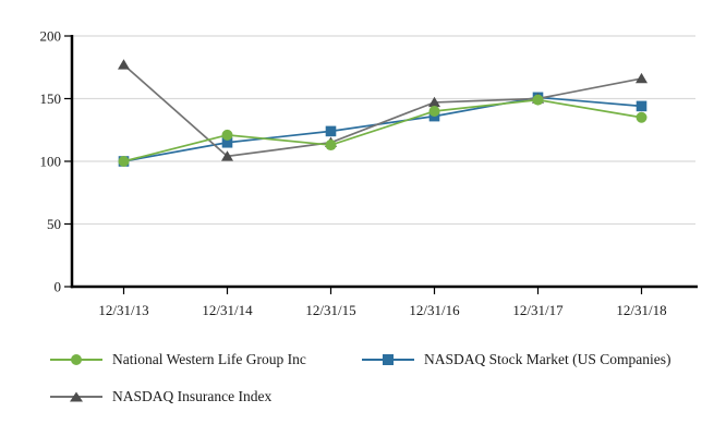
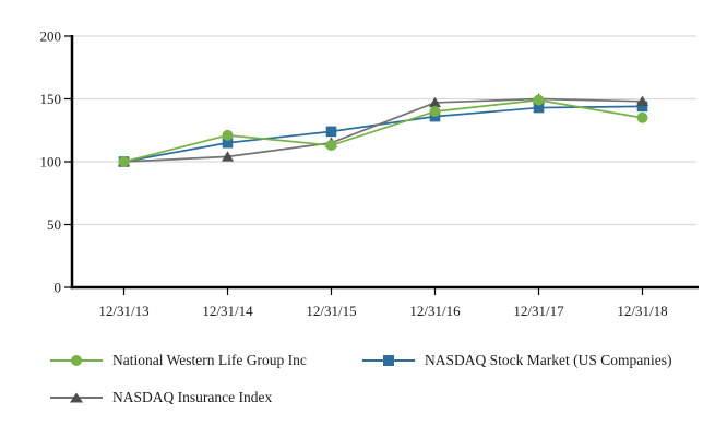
NASDAQ Insurance Index/12/31/13: 177 -> 100
NASDAQ Stock Market (US Companies)/12/31/17: 151 -> 143
NASDAQ Insurance Index/12/31/18: 166 -> 148
